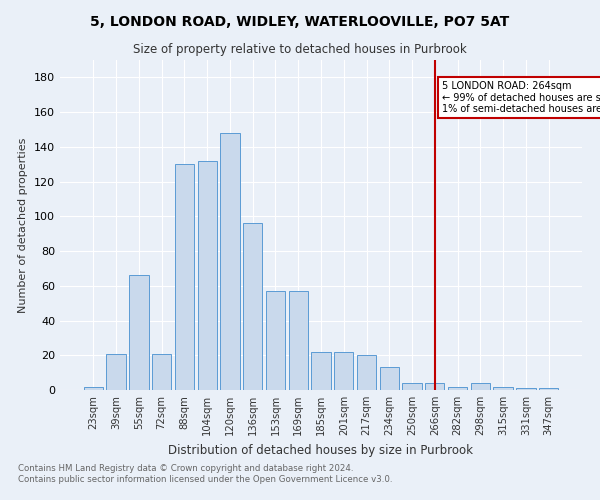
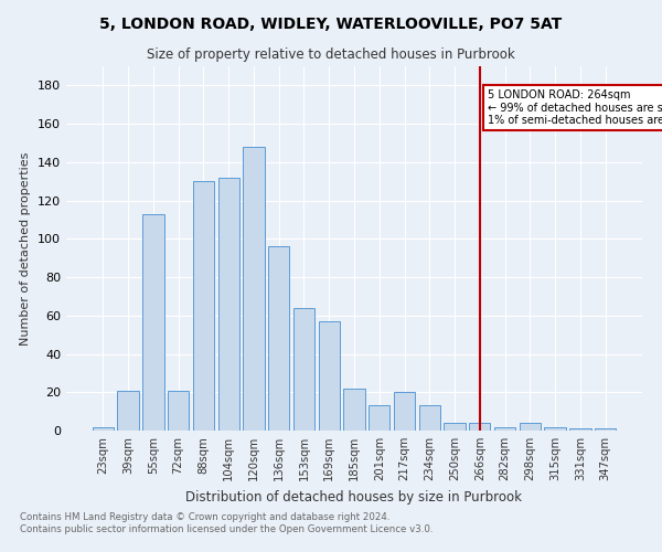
55sqm: 66 -> 113
153sqm: 57 -> 64
201sqm: 22 -> 13
